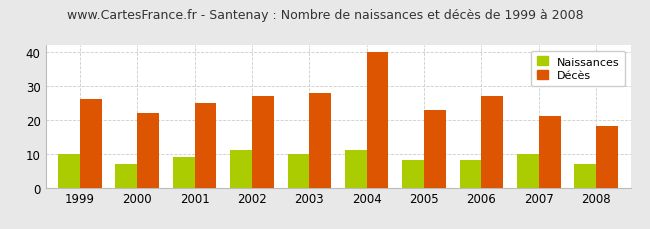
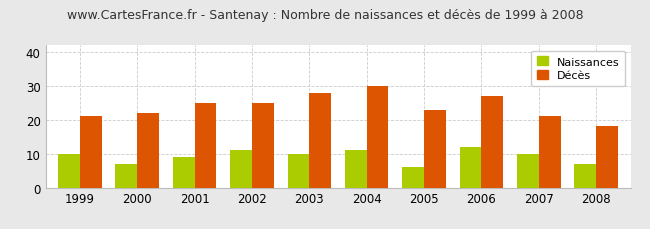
Décès/1999: 26 -> 21
Décès/2002: 27 -> 25
Décès/2004: 40 -> 30
Naissances/2005: 8 -> 6
Naissances/2006: 8 -> 12
